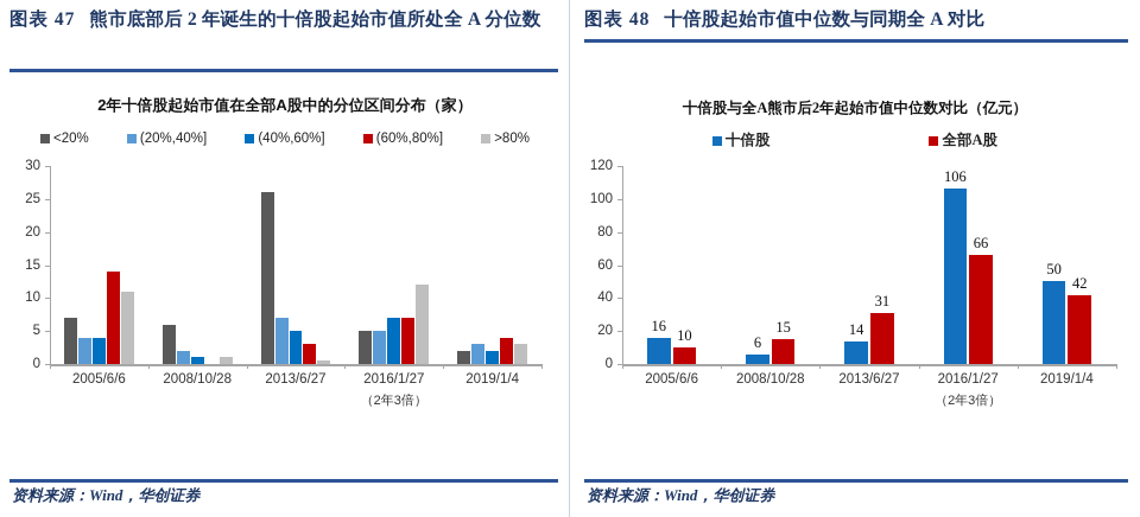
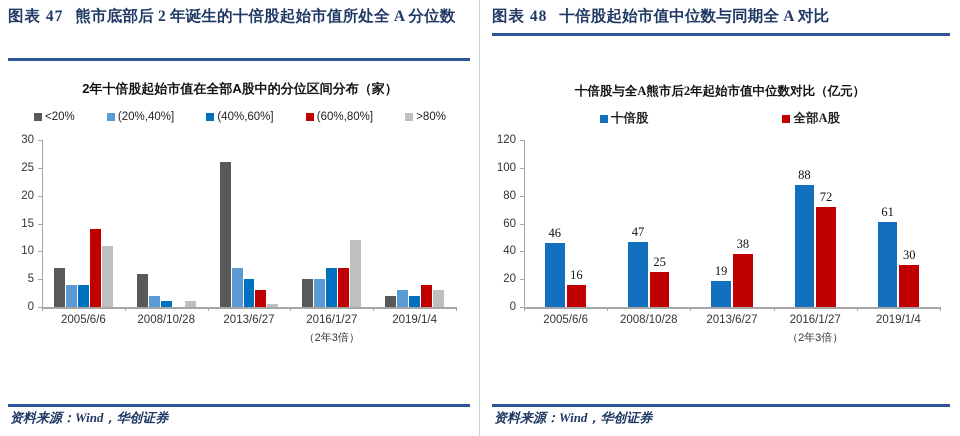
十倍股与全A熊市后2年起始市值中位数对比（亿元）/十倍股/2005/6/6: 16 -> 46
十倍股与全A熊市后2年起始市值中位数对比（亿元）/全部A股/2005/6/6: 10 -> 16
十倍股与全A熊市后2年起始市值中位数对比（亿元）/十倍股/2008/10/28: 6 -> 47
十倍股与全A熊市后2年起始市值中位数对比（亿元）/全部A股/2008/10/28: 15 -> 25
十倍股与全A熊市后2年起始市值中位数对比（亿元）/十倍股/2013/6/27: 14 -> 19
十倍股与全A熊市后2年起始市值中位数对比（亿元）/全部A股/2013/6/27: 31 -> 38
十倍股与全A熊市后2年起始市值中位数对比（亿元）/十倍股/2016/1/27: 106 -> 88
十倍股与全A熊市后2年起始市值中位数对比（亿元）/全部A股/2016/1/27: 66 -> 72
十倍股与全A熊市后2年起始市值中位数对比（亿元）/十倍股/2019/1/4: 50 -> 61
十倍股与全A熊市后2年起始市值中位数对比（亿元）/全部A股/2019/1/4: 42 -> 30
